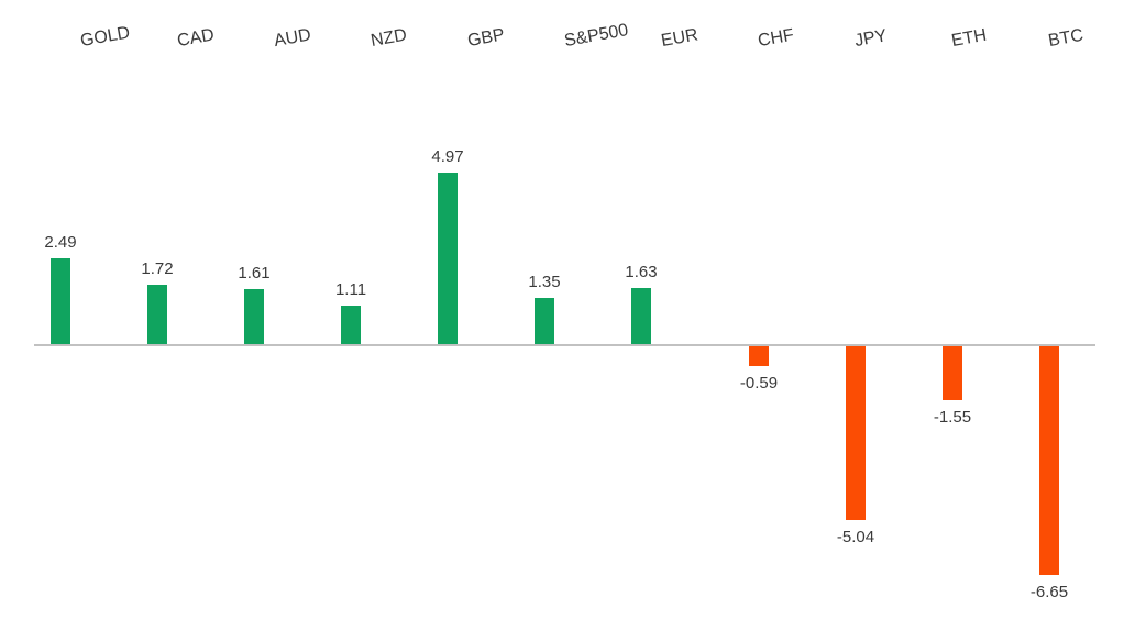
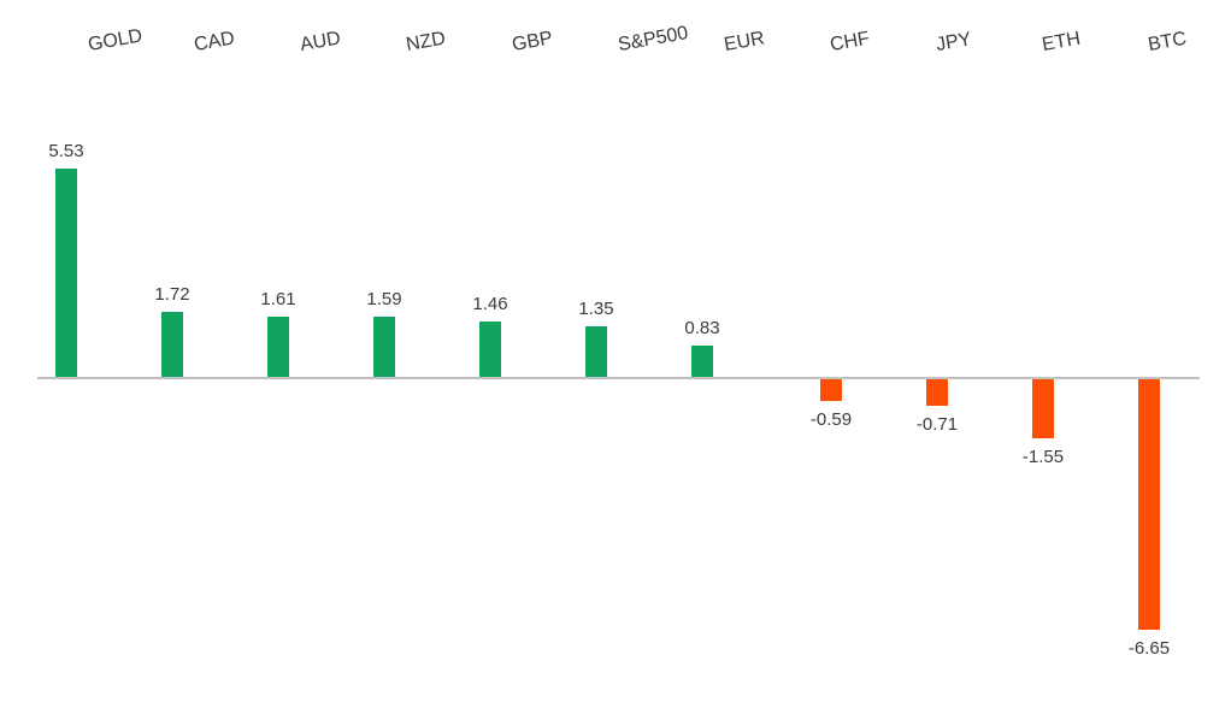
GOLD: 2.49 -> 5.53
NZD: 1.11 -> 1.59
GBP: 4.97 -> 1.46
EUR: 1.63 -> 0.83
JPY: -5.04 -> -0.71
